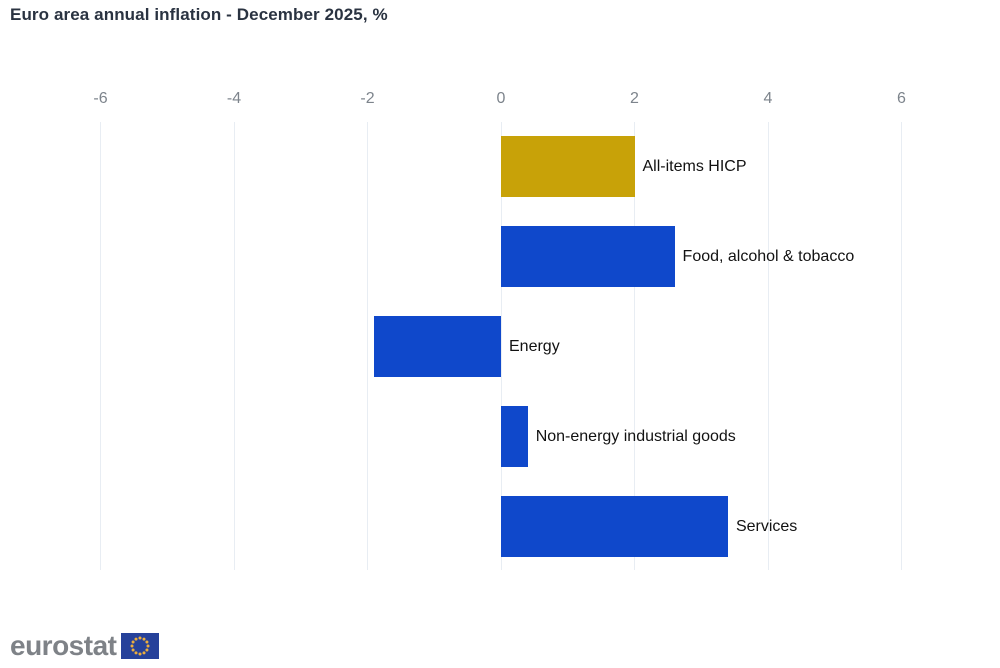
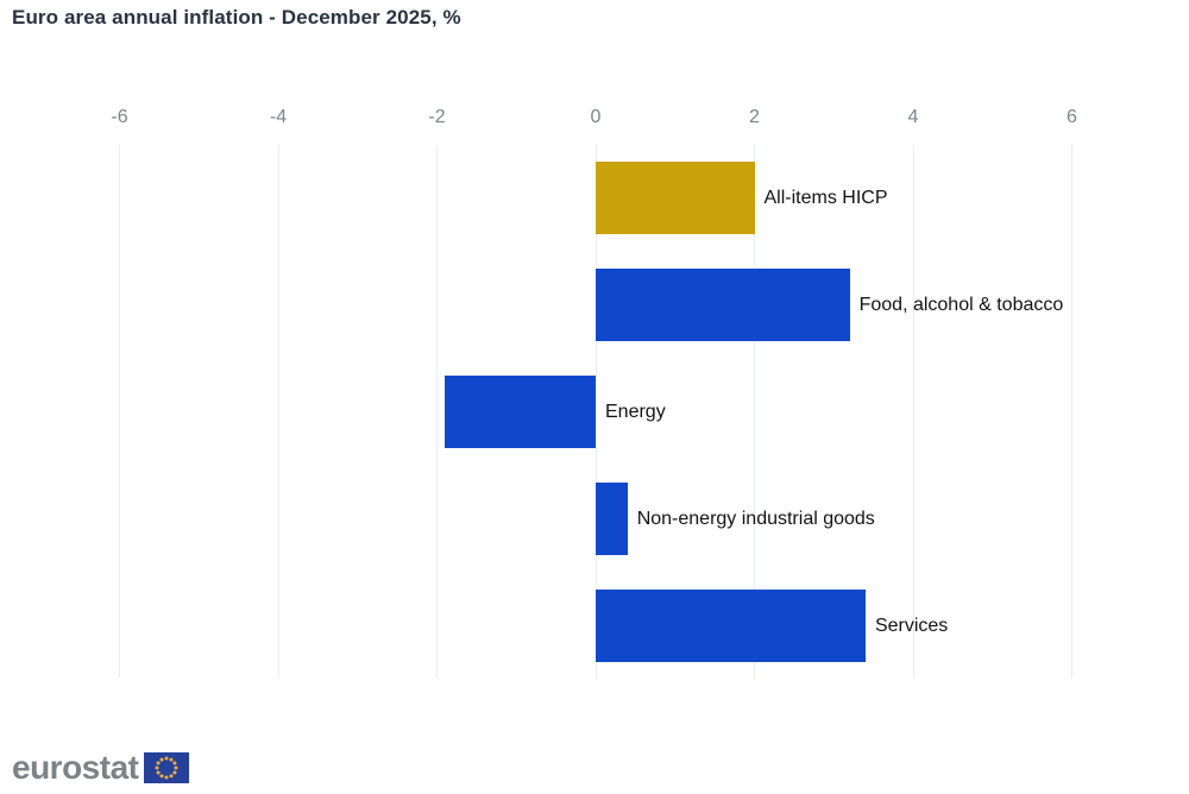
Food, alcohol & tobacco: 2.6 -> 3.2
